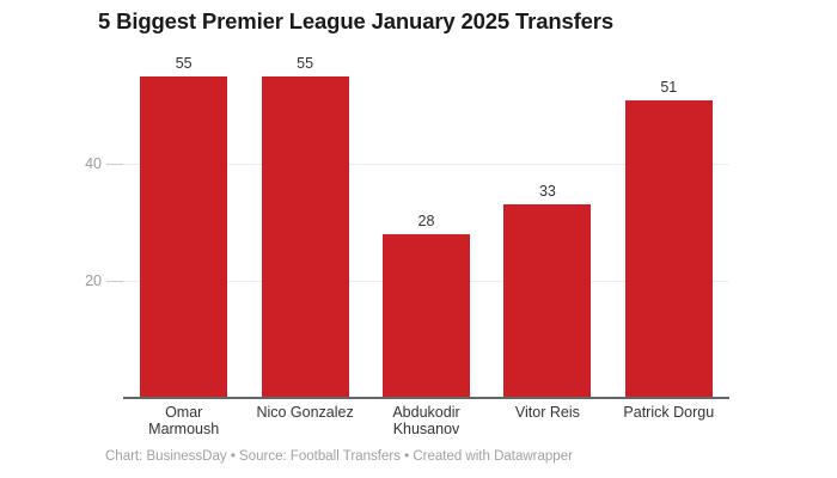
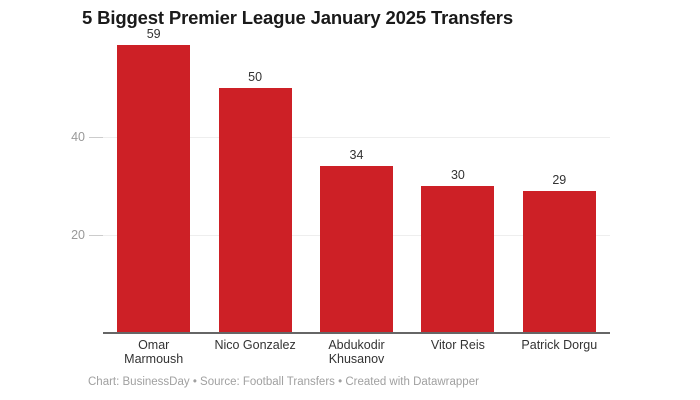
Omar Marmoush: 55 -> 59
Nico Gonzalez: 55 -> 50
Abdukodir Khusanov: 28 -> 34
Vitor Reis: 33 -> 30
Patrick Dorgu: 51 -> 29
